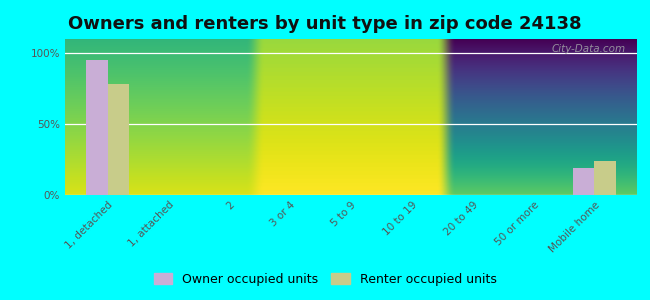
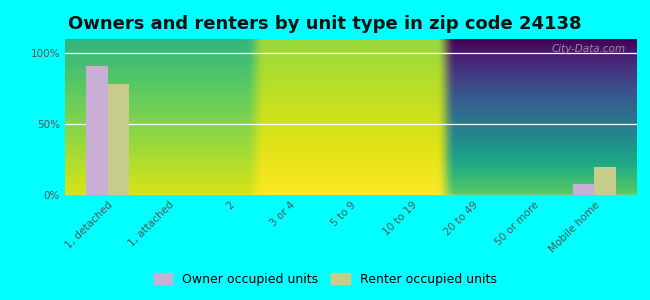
Owner occupied units/1, detached: 95% -> 91%
Owner occupied units/Mobile home: 19% -> 8%
Renter occupied units/Mobile home: 24% -> 20%
